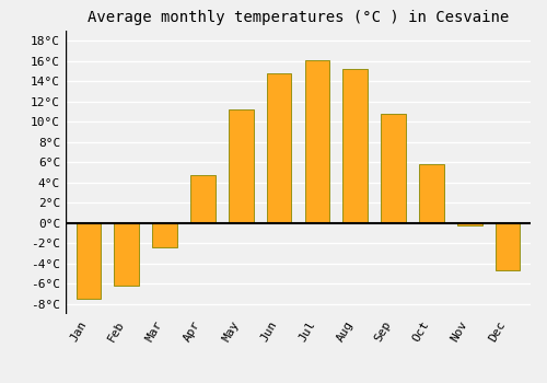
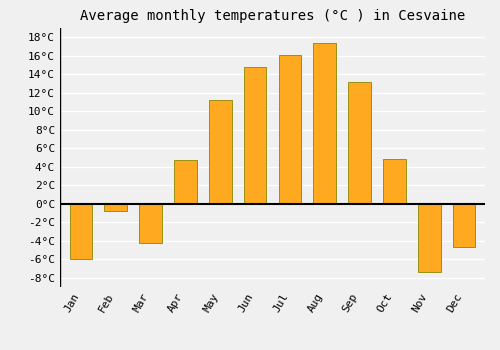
Jan: -7.5°C -> -6.0°C
Feb: -6.2°C -> -0.8°C
Mar: -2.4°C -> -4.2°C
Aug: 15.2°C -> 17.4°C
Sep: 10.8°C -> 13.2°C
Oct: 5.8°C -> 4.8°C
Nov: -0.2°C -> -7.4°C
